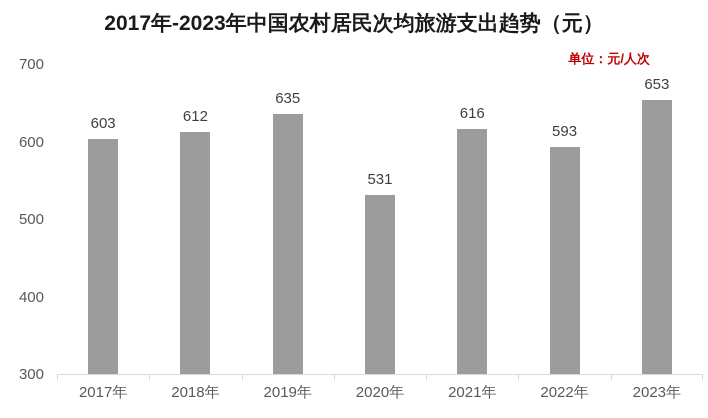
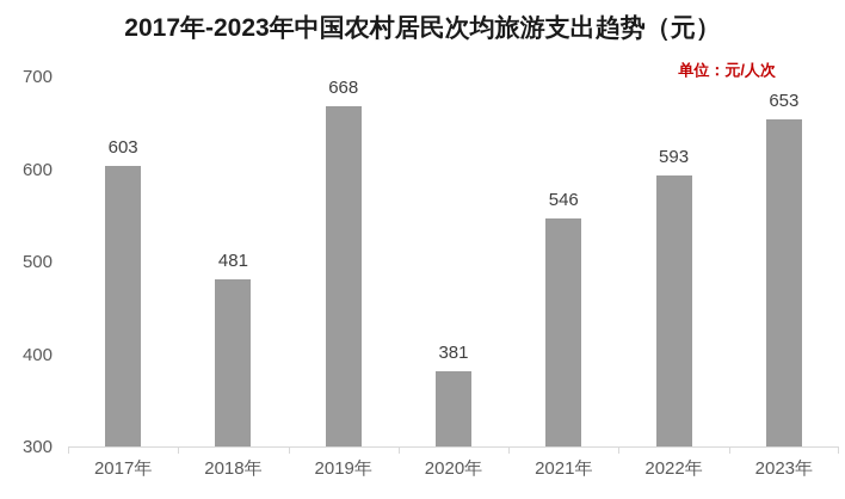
2018年: 612 -> 481
2019年: 635 -> 668
2020年: 531 -> 381
2021年: 616 -> 546
